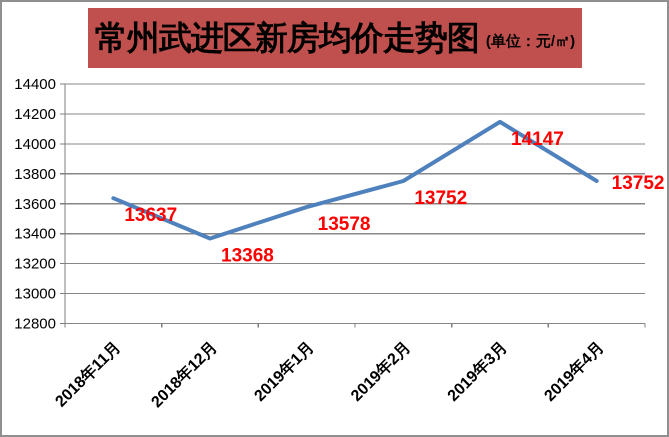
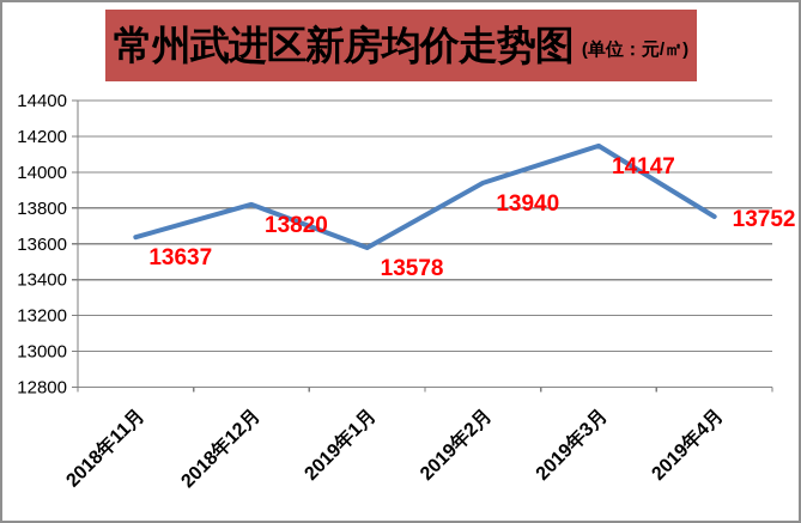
2018年12月: 13368 -> 13820
2019年2月: 13752 -> 13940
